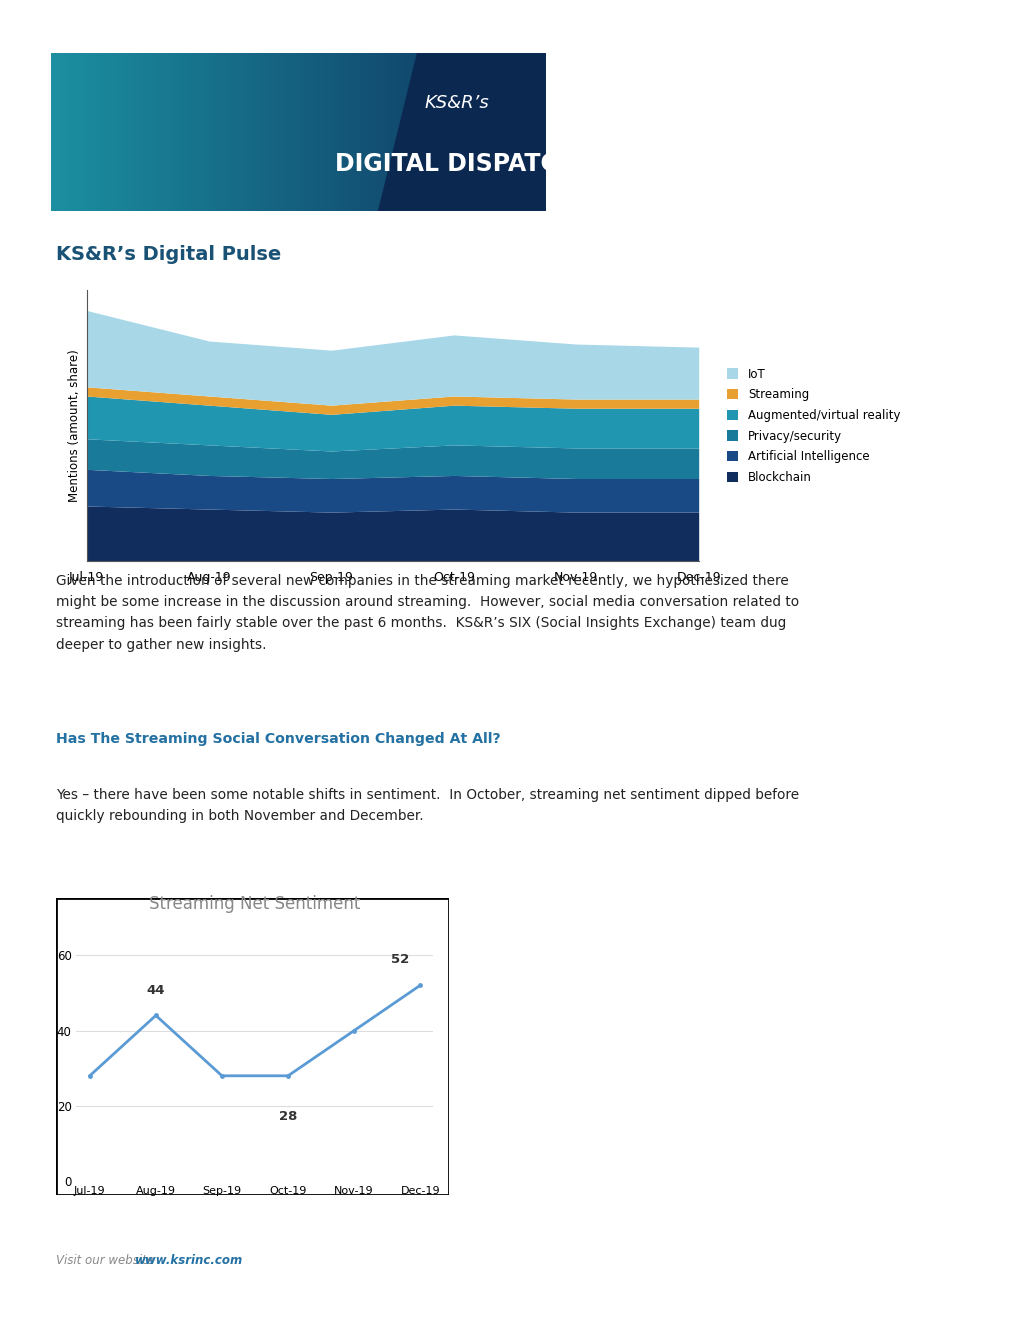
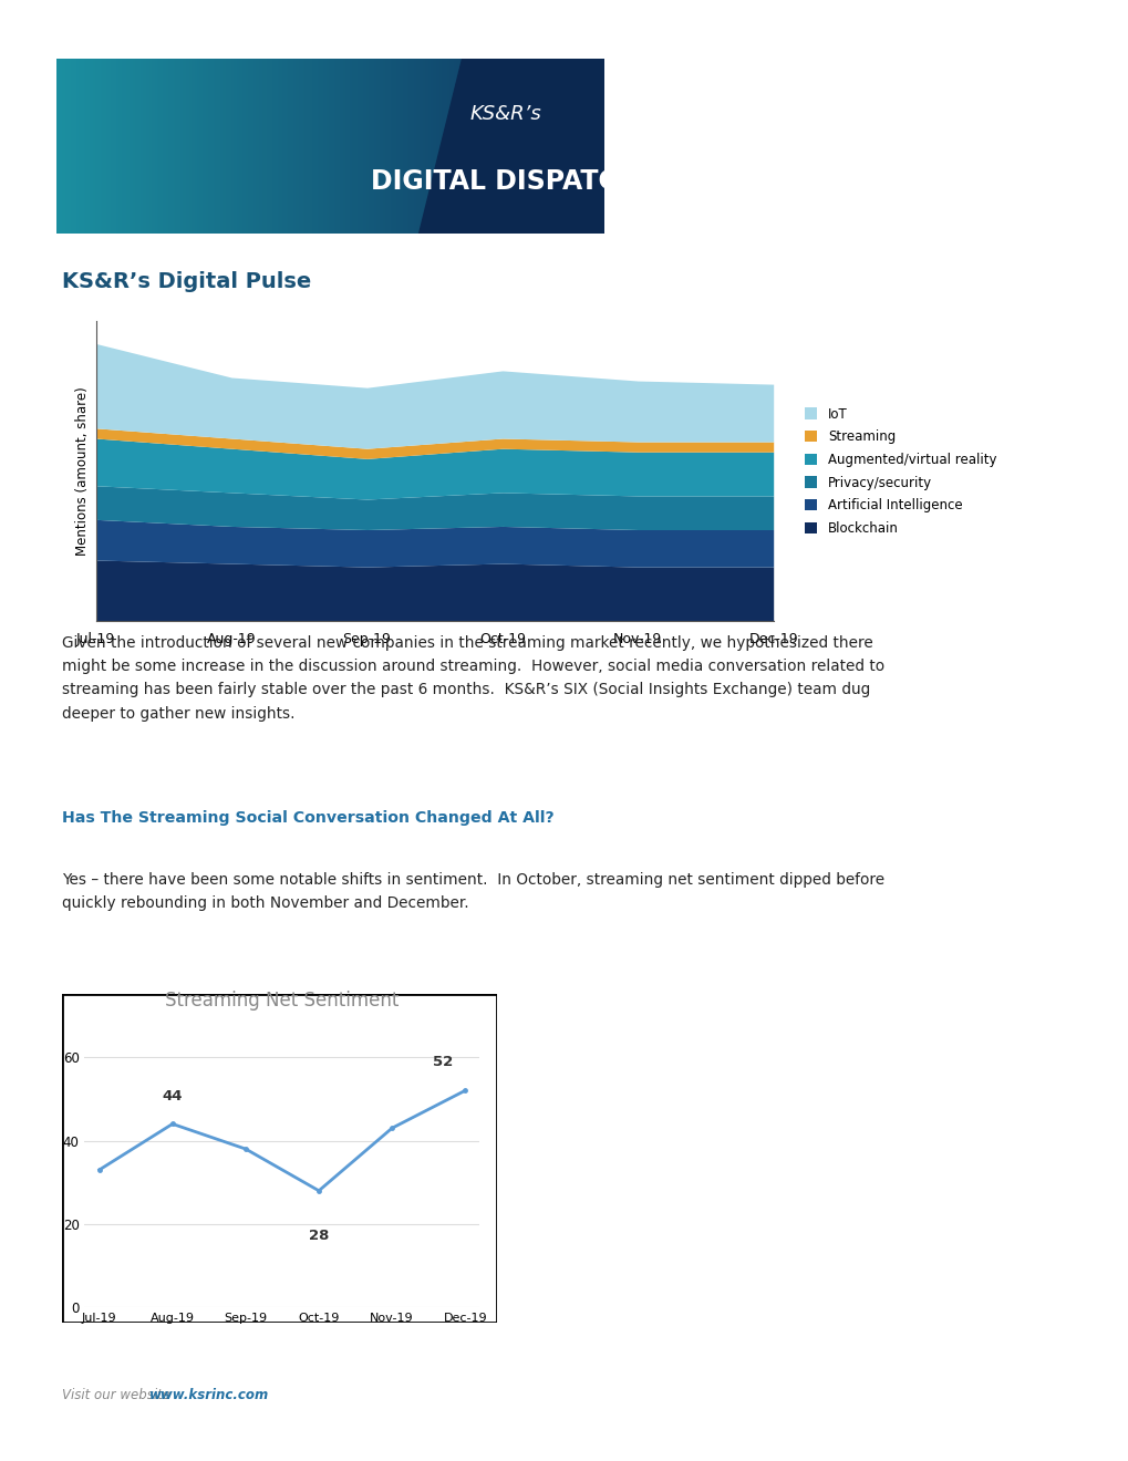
Streaming Net Sentiment/Jul-19: 28 -> 33
Streaming Net Sentiment/Sep-19: 28 -> 38
Streaming Net Sentiment/Nov-19: 40 -> 43
